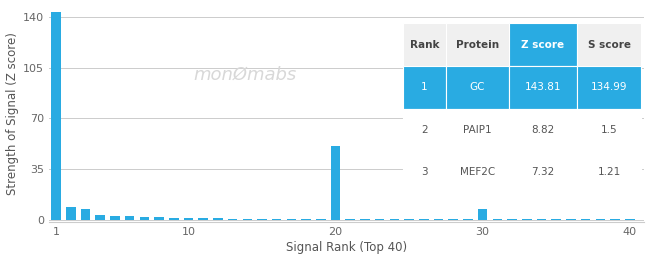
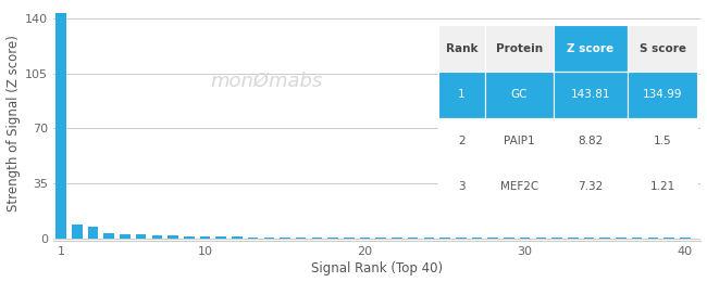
20: 51 -> 0
30: 7 -> 0
